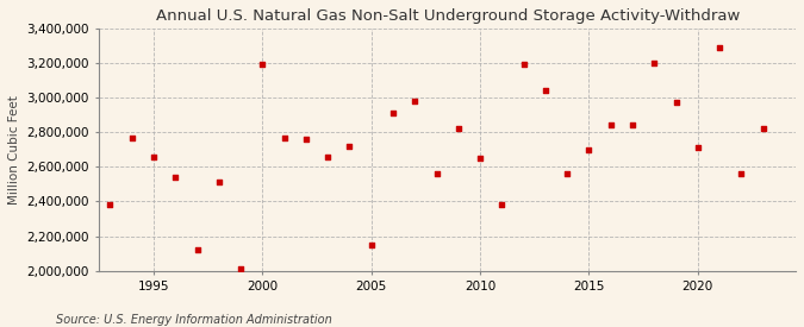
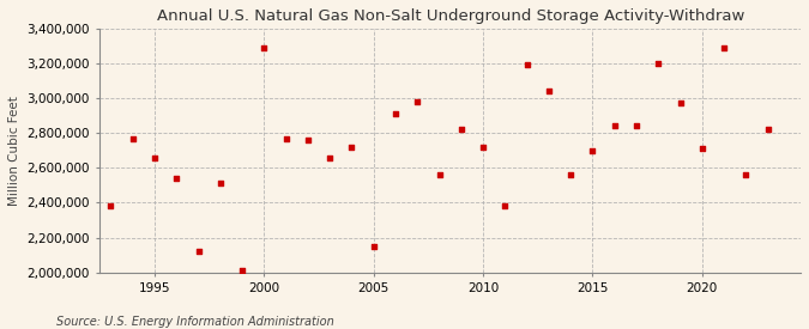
2000: 3,190,000 -> 3,290,000
2010: 2,650,000 -> 2,720,000
